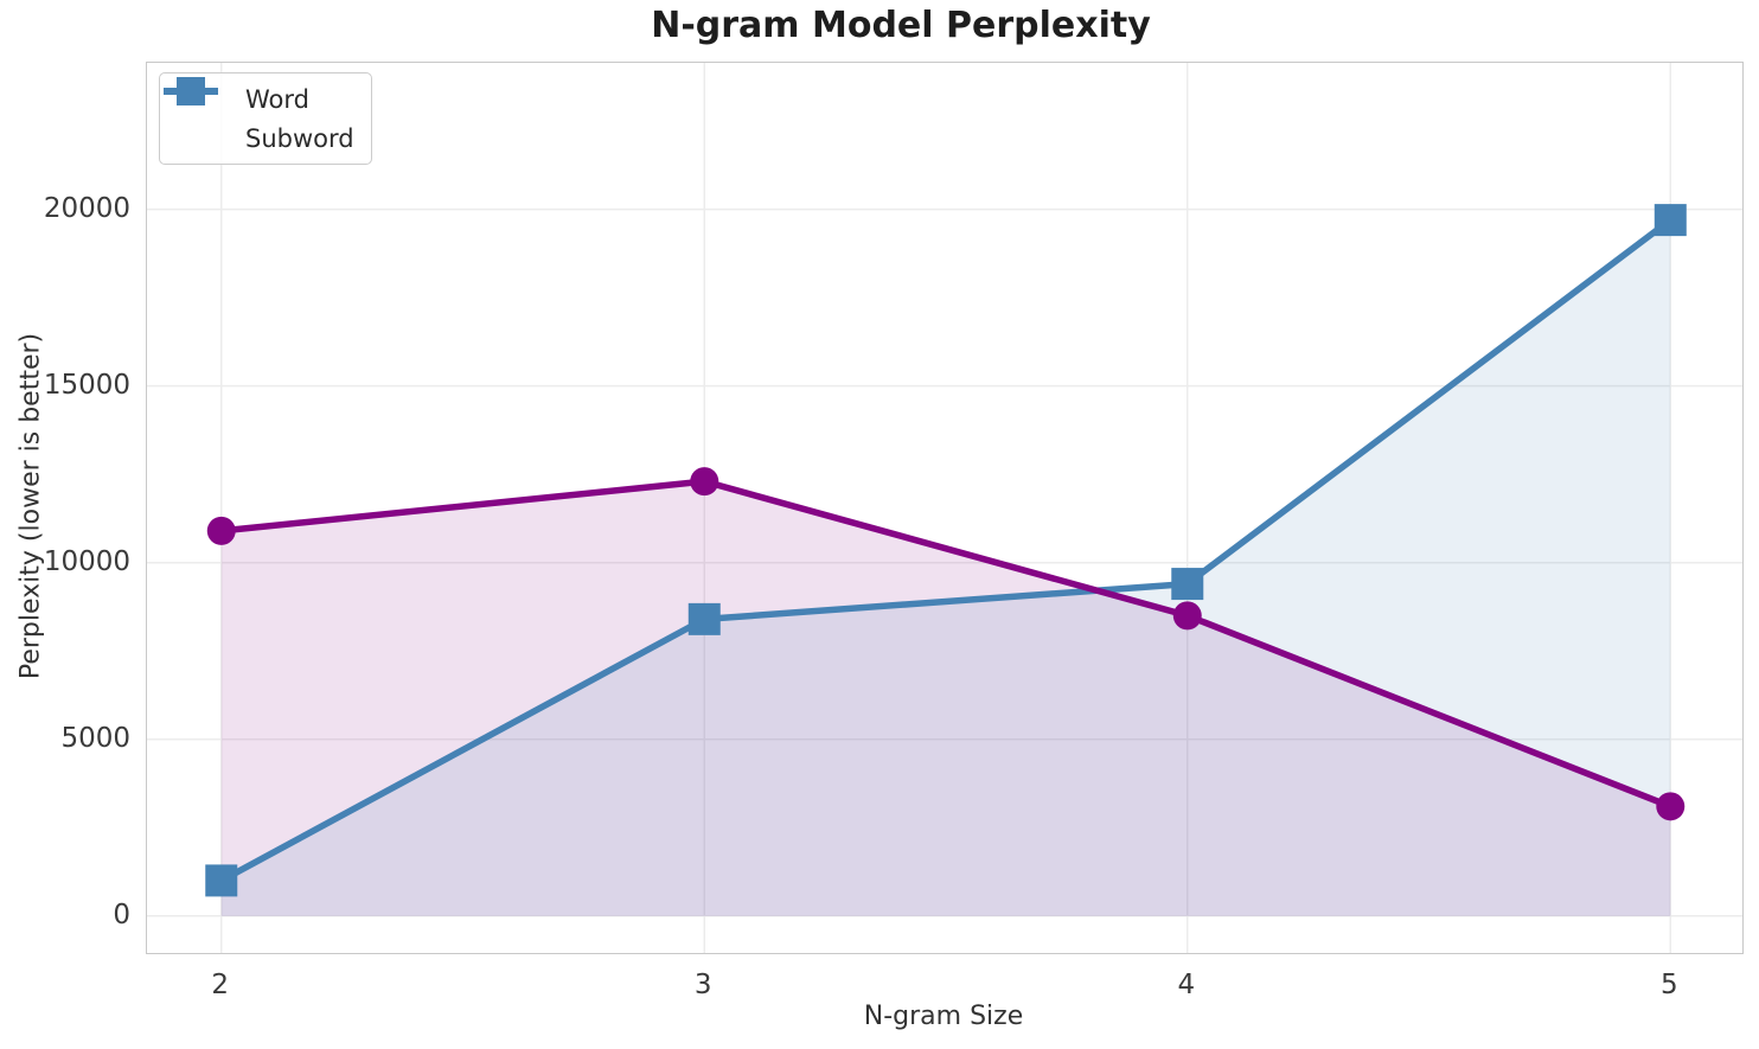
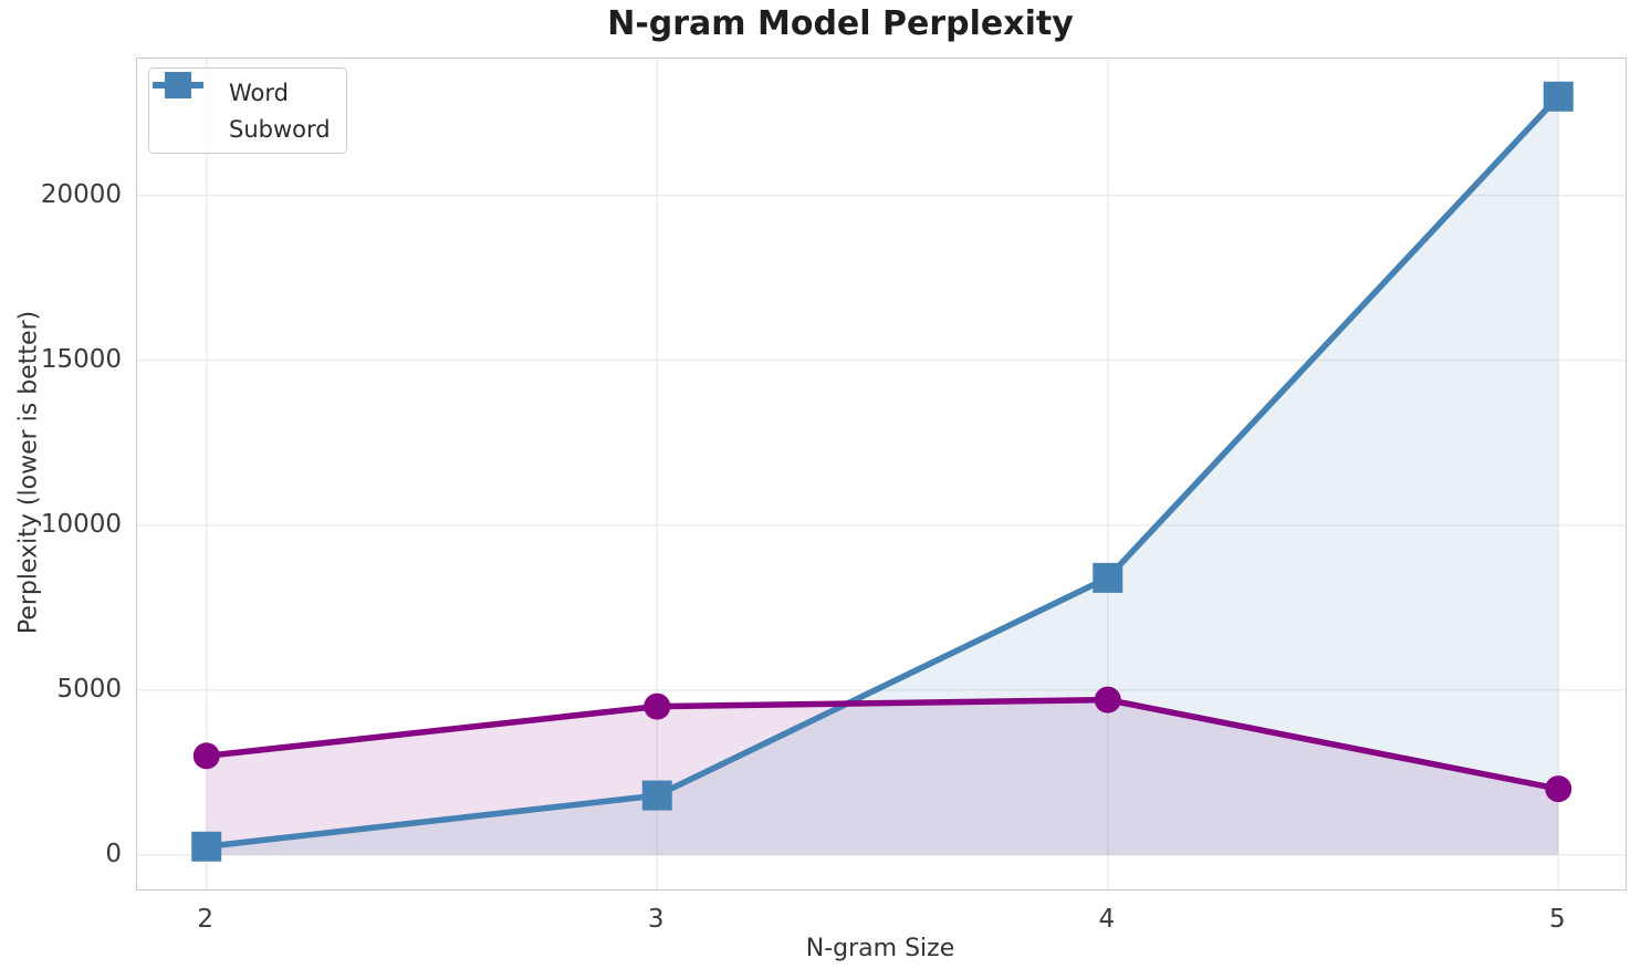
Word/2: 10900 -> 3000
Subword/2: 1000 -> 200
Word/3: 12300 -> 4500
Subword/3: 8400 -> 1800
Word/4: 8500 -> 4700
Subword/4: 9400 -> 8400
Word/5: 3100 -> 2000
Subword/5: 19700 -> 23000
